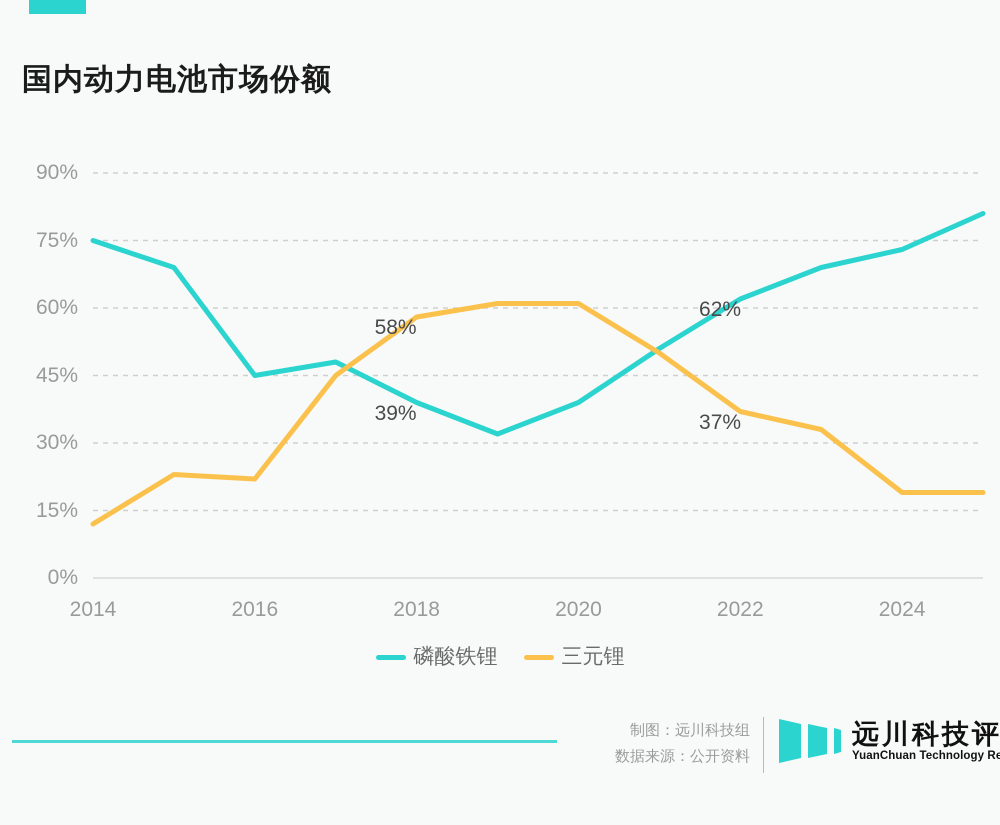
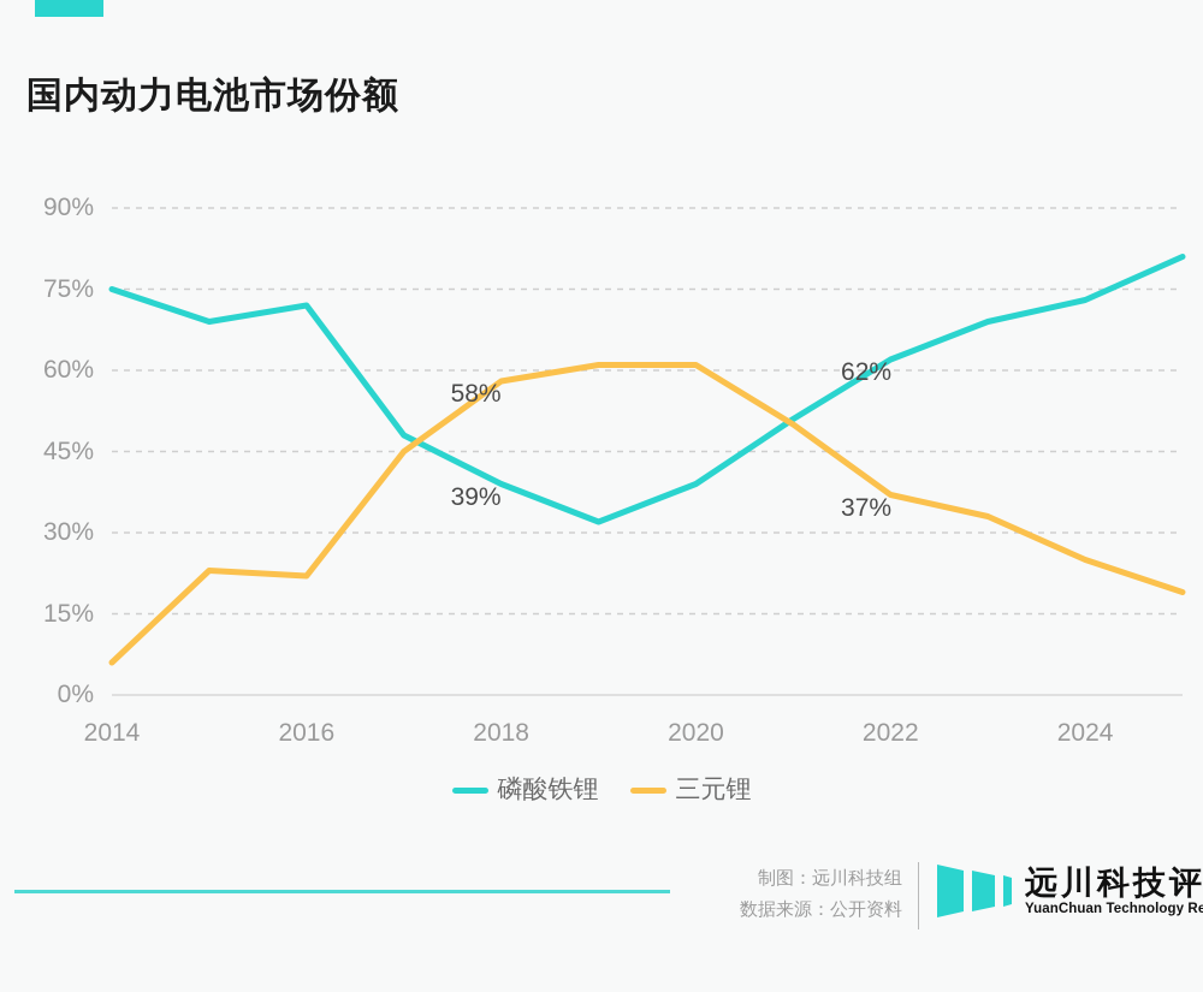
三元锂/2014: 12% -> 6%
磷酸铁锂/2016: 45% -> 72%
三元锂/2024: 19% -> 25%
